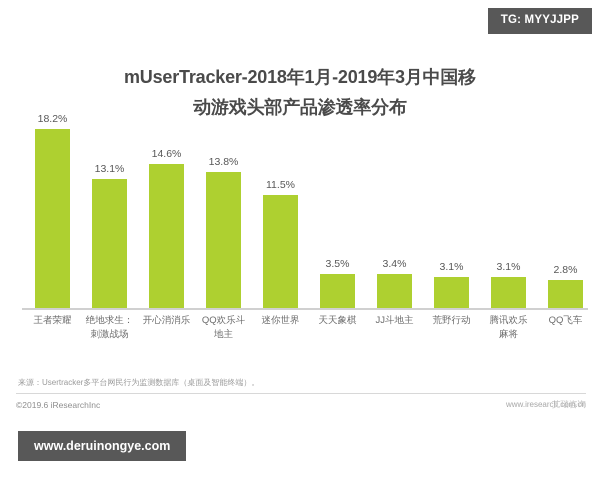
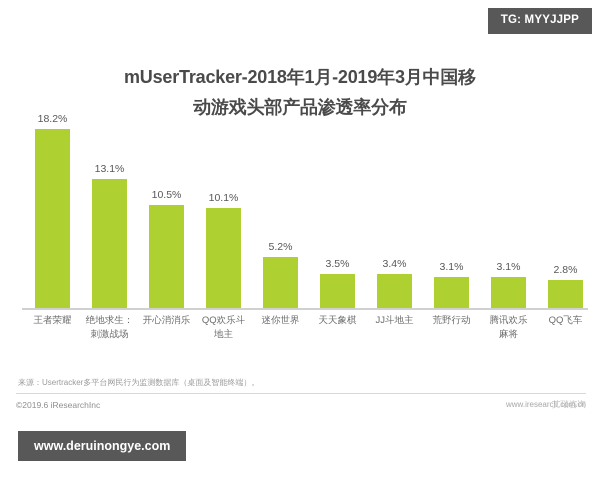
开心消消乐: 14.6% -> 10.5%
QQ欢乐斗 地主: 13.8% -> 10.1%
迷你世界: 11.5% -> 5.2%
